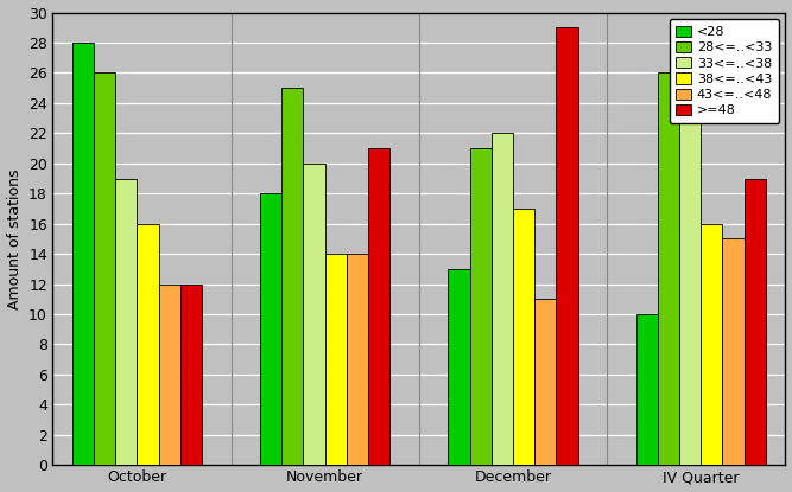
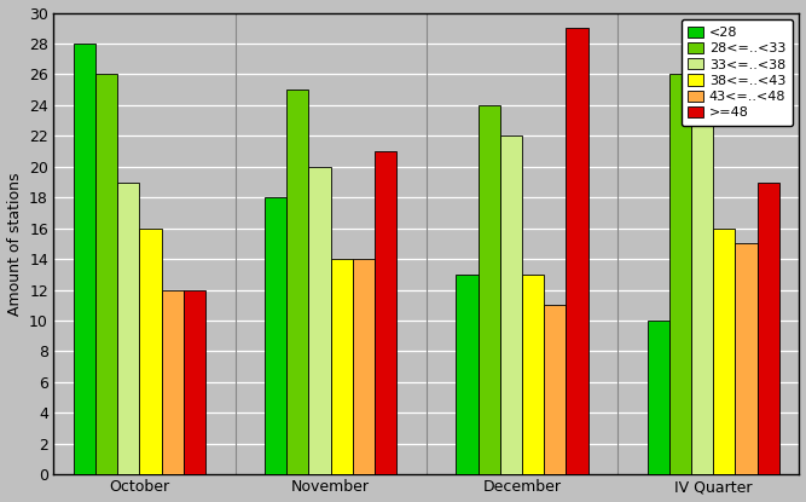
28<=..<33/December: 21 -> 24
38<=..<43/December: 17 -> 13
